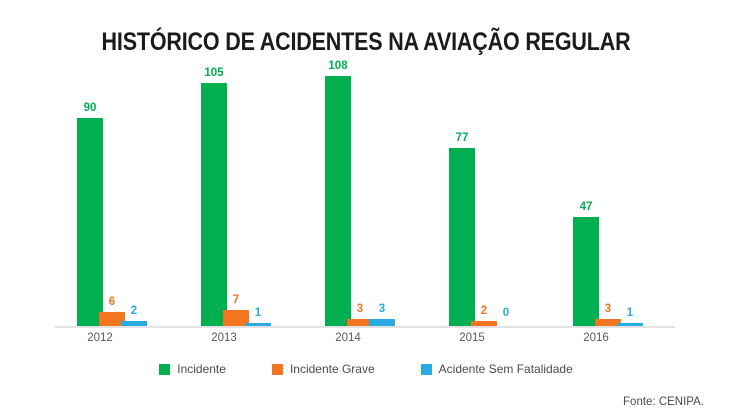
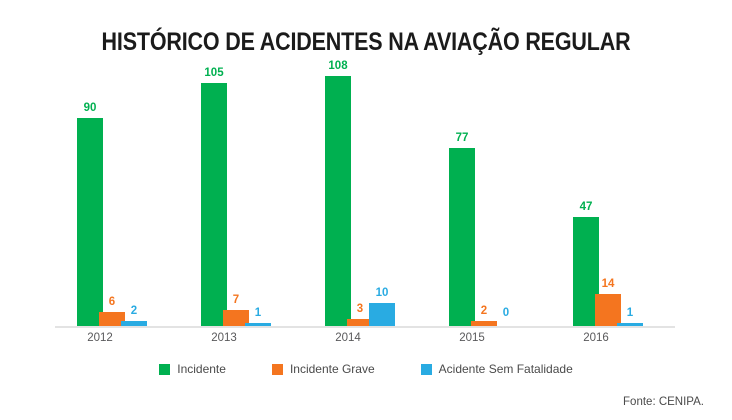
Acidente Sem Fatalidade/2014: 3 -> 10
Incidente Grave/2016: 3 -> 14
